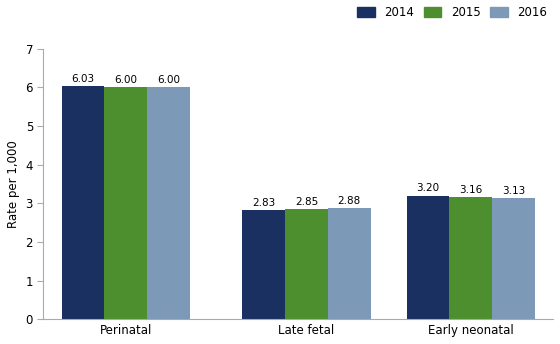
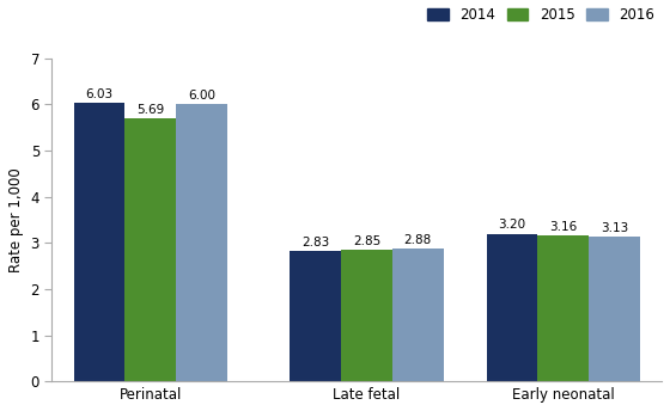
2015/Perinatal: 6.00 -> 5.69
